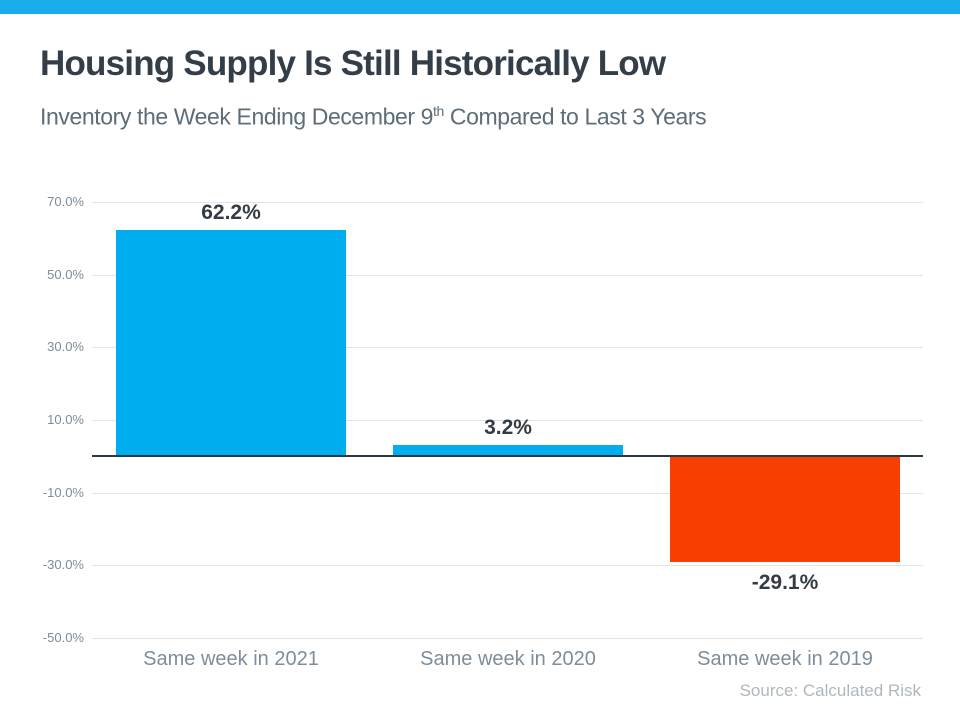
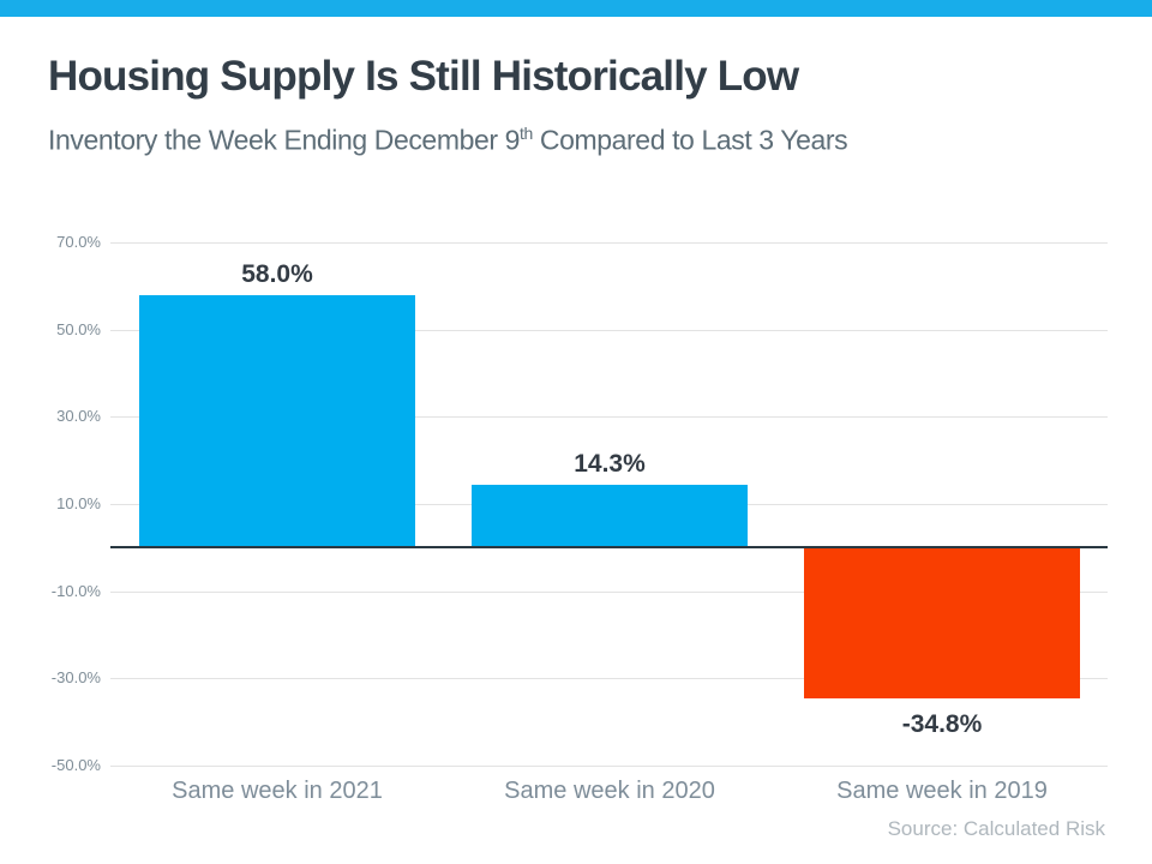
Same week in 2021: 62.2% -> 58.0%
Same week in 2020: 3.2% -> 14.3%
Same week in 2019: -29.1% -> -34.8%
